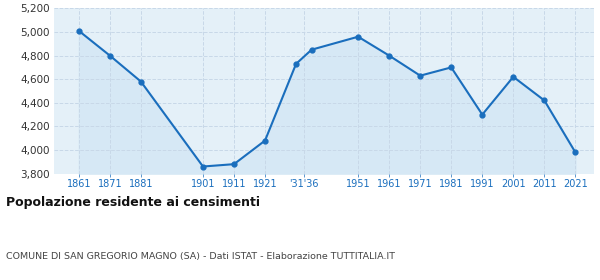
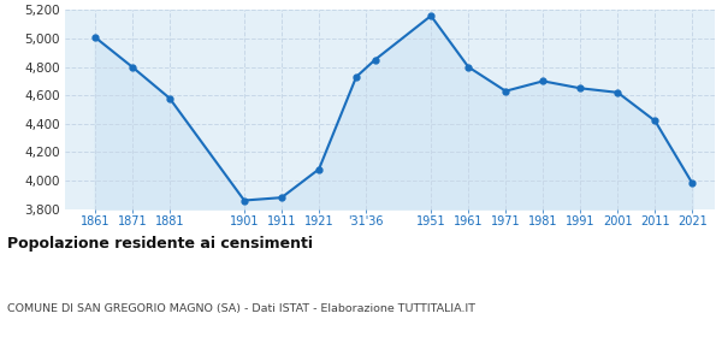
1951: 4,960 -> 5,160
1991: 4,300 -> 4,650
